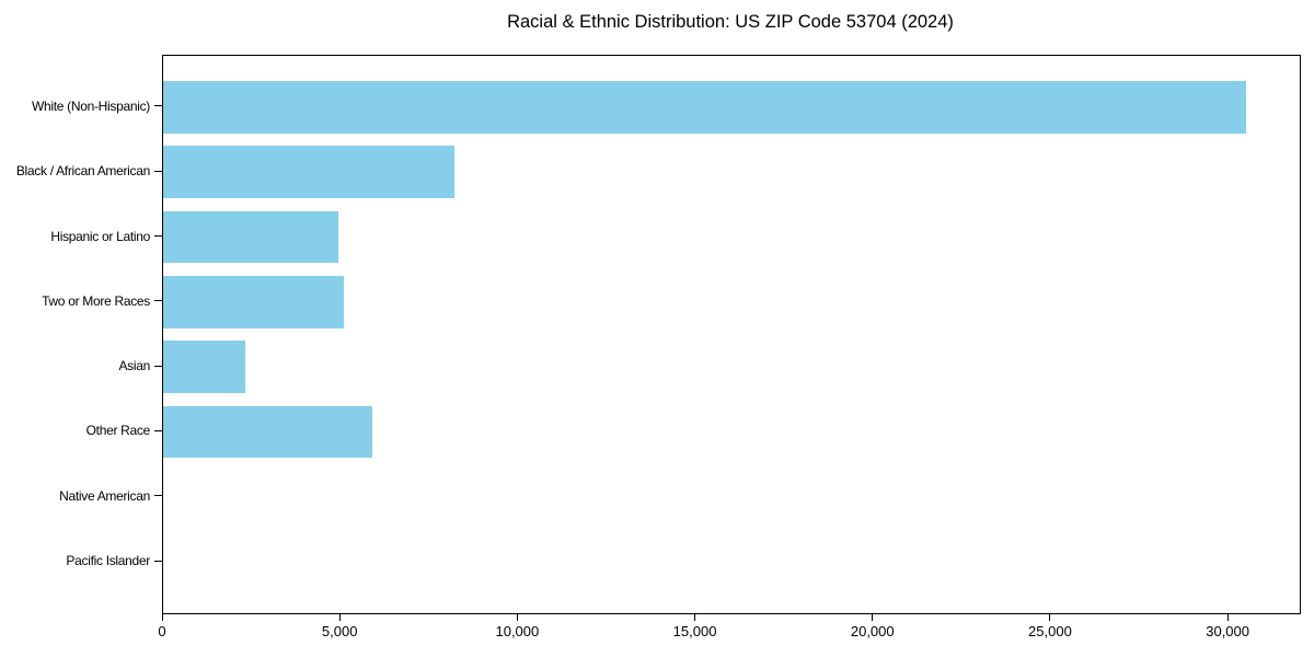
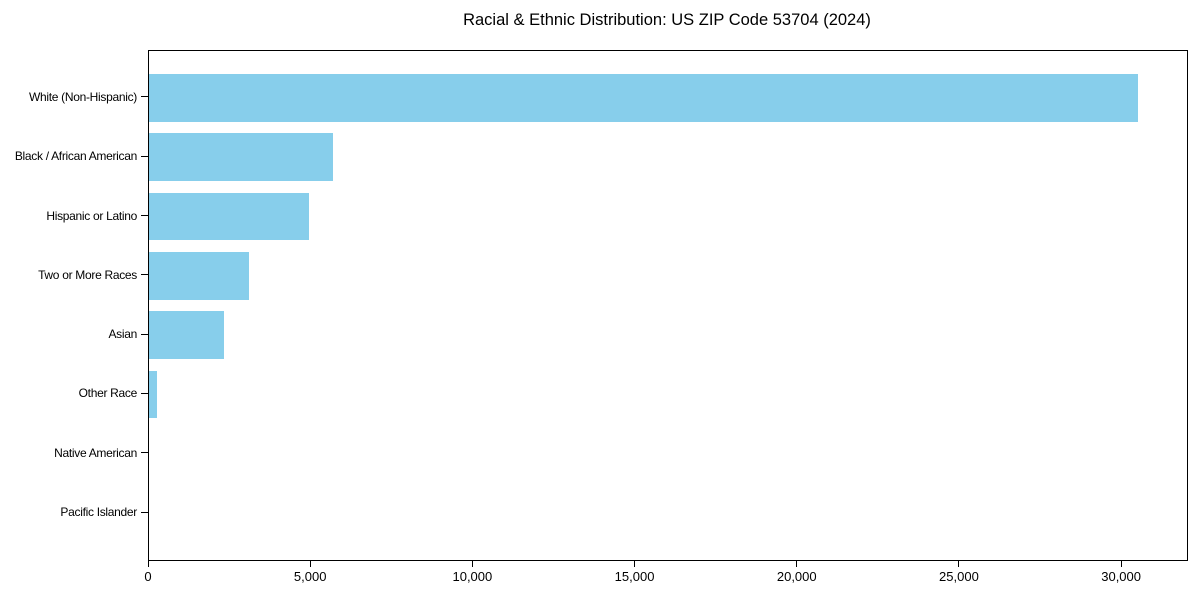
Black / African American: 8200 -> 5700
Two or More Races: 5100 -> 3100
Other Race: 5900 -> 300
